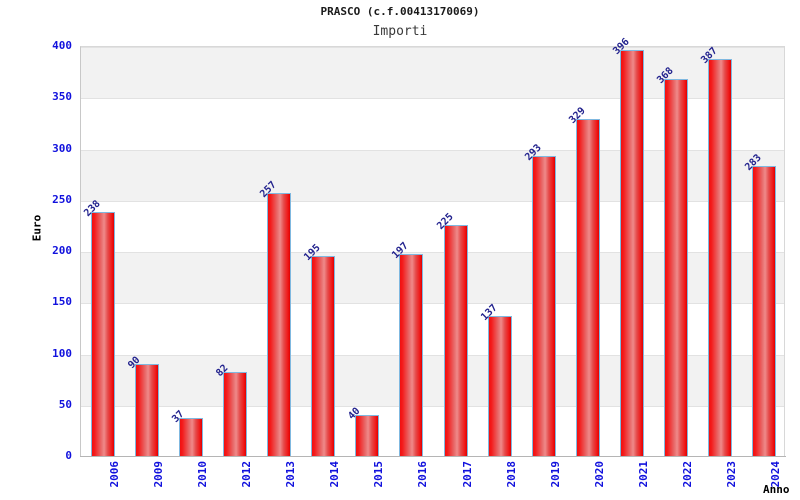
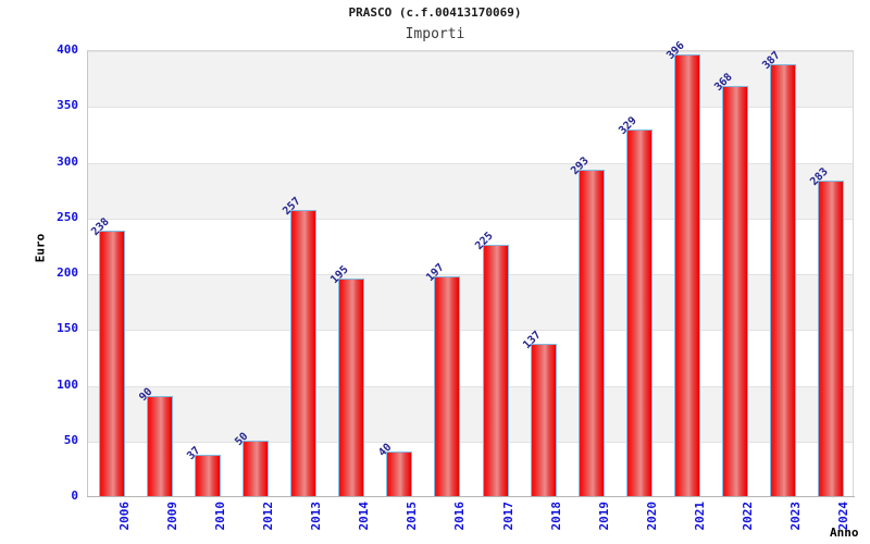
2012: 82 -> 50
